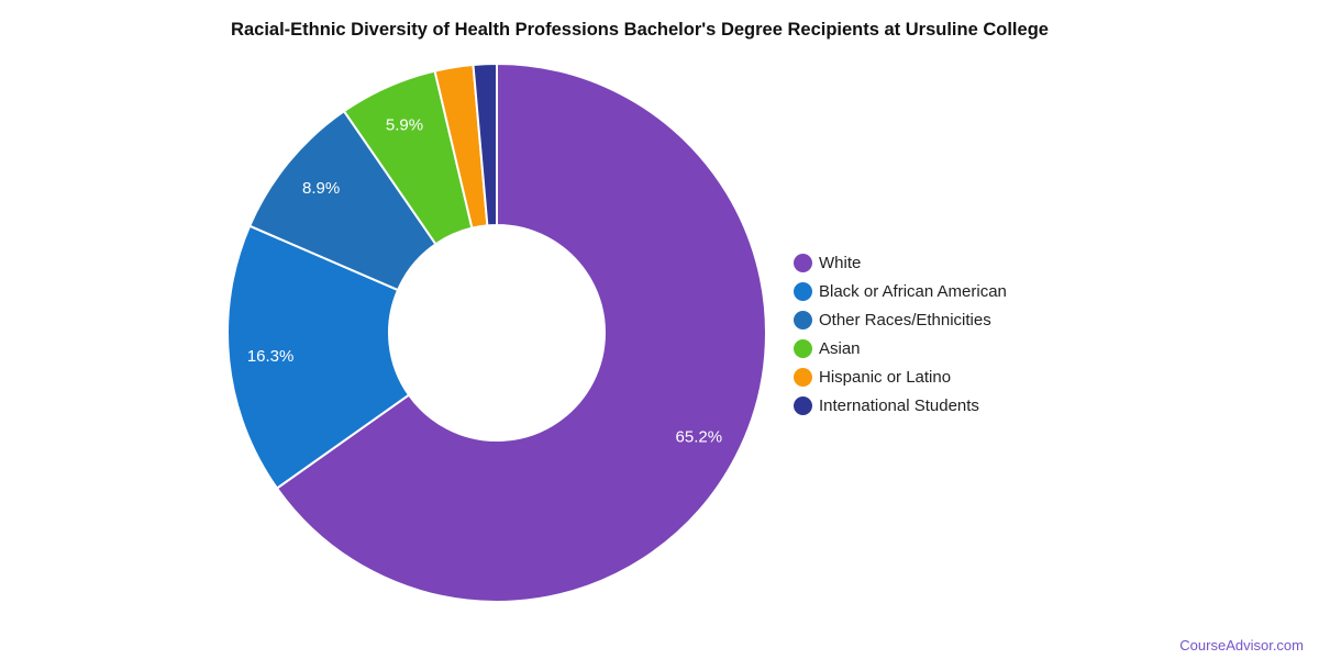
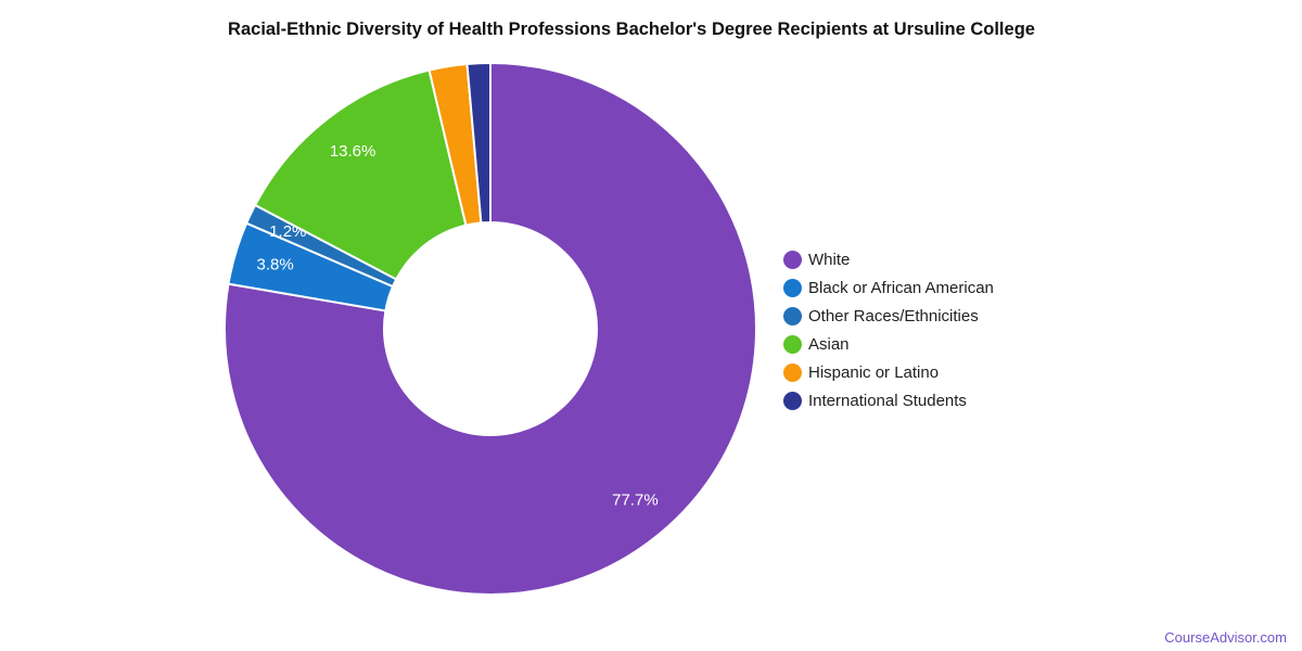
White: 65.2% -> 77.7%
Black or African American: 16.3% -> 3.8%
Other Races/Ethnicities: 8.9% -> 1.2%
Asian: 5.9% -> 13.6%
